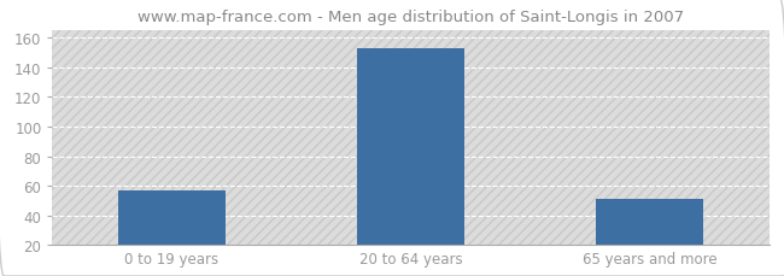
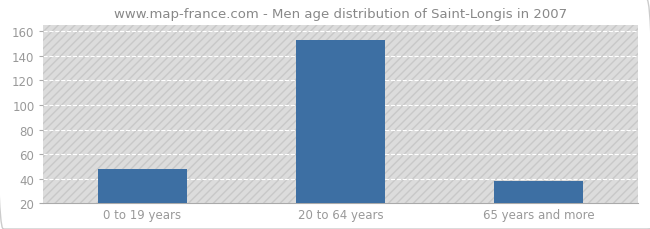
0 to 19 years: 57 -> 48
65 years and more: 51 -> 38
